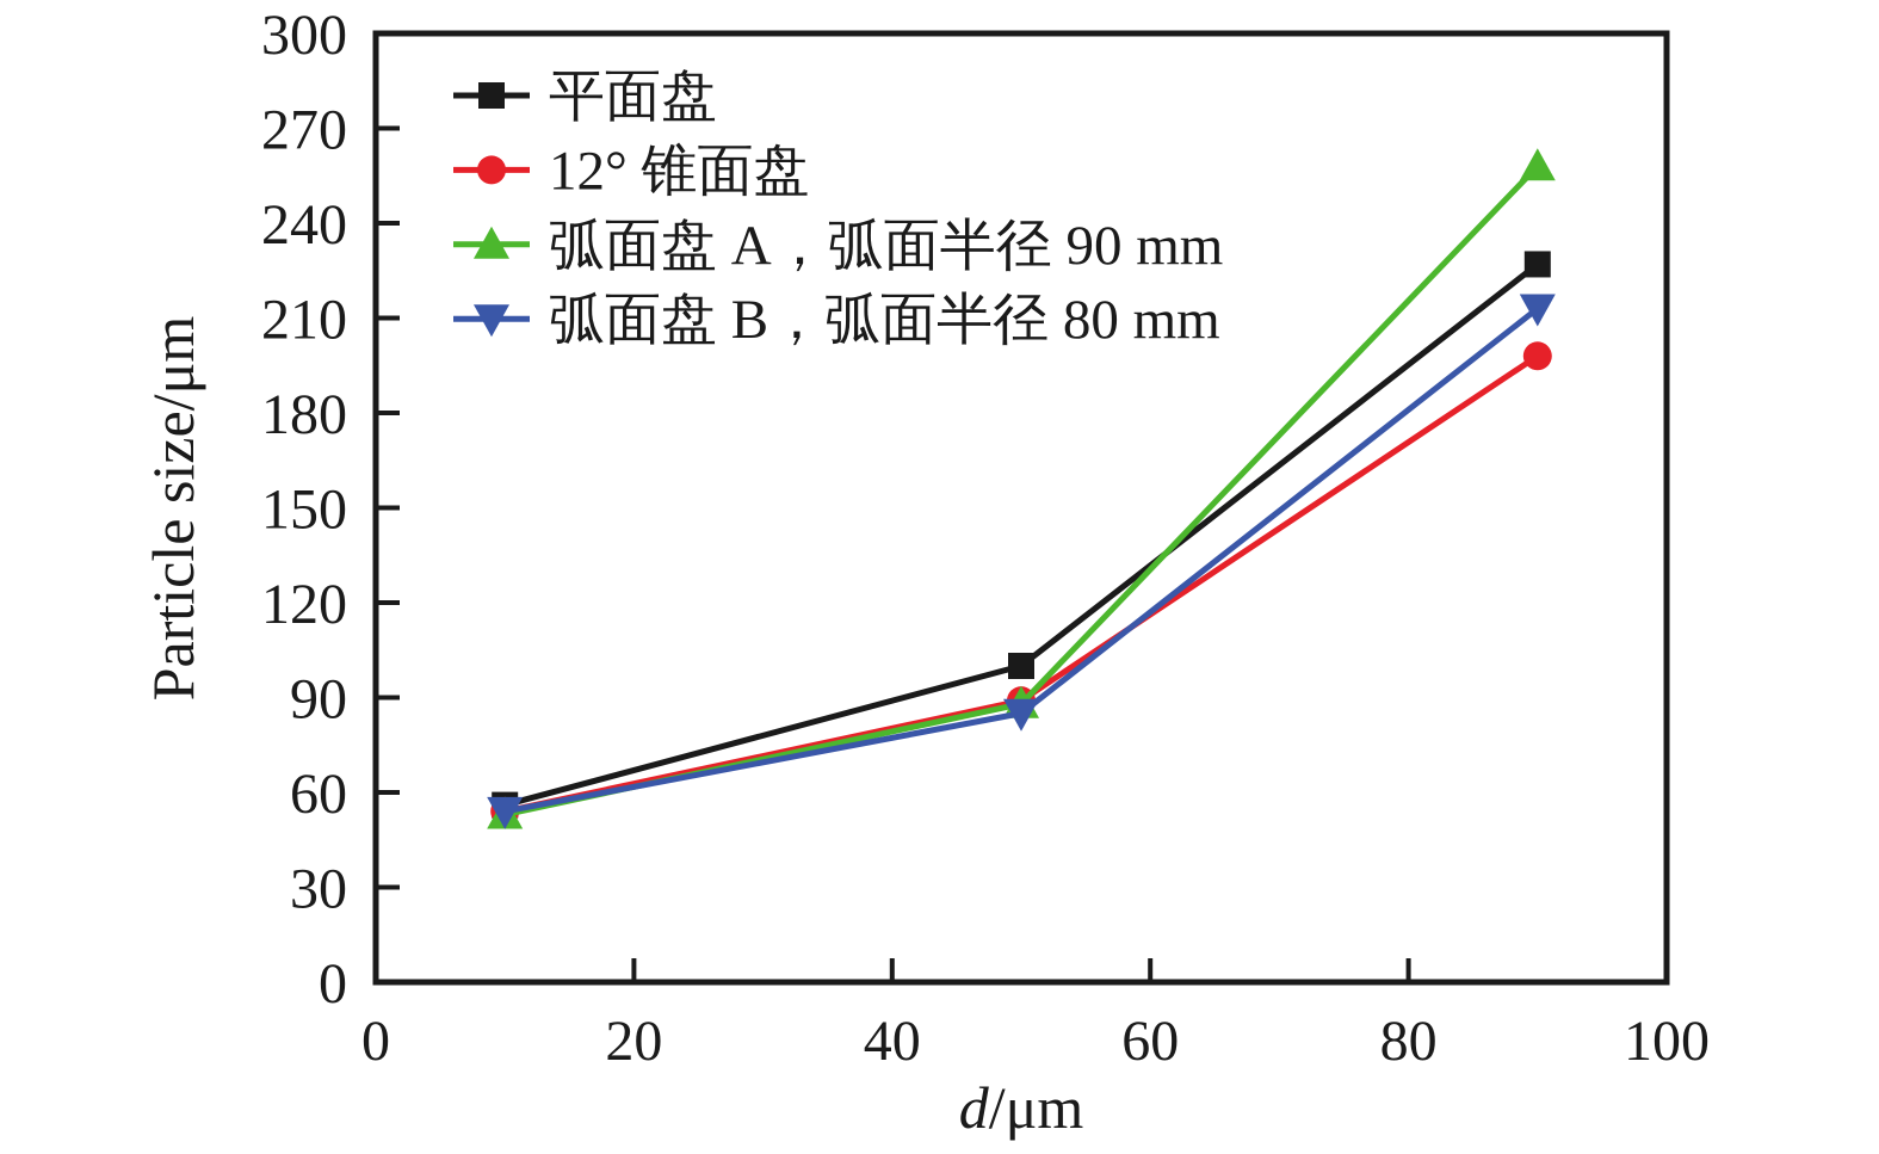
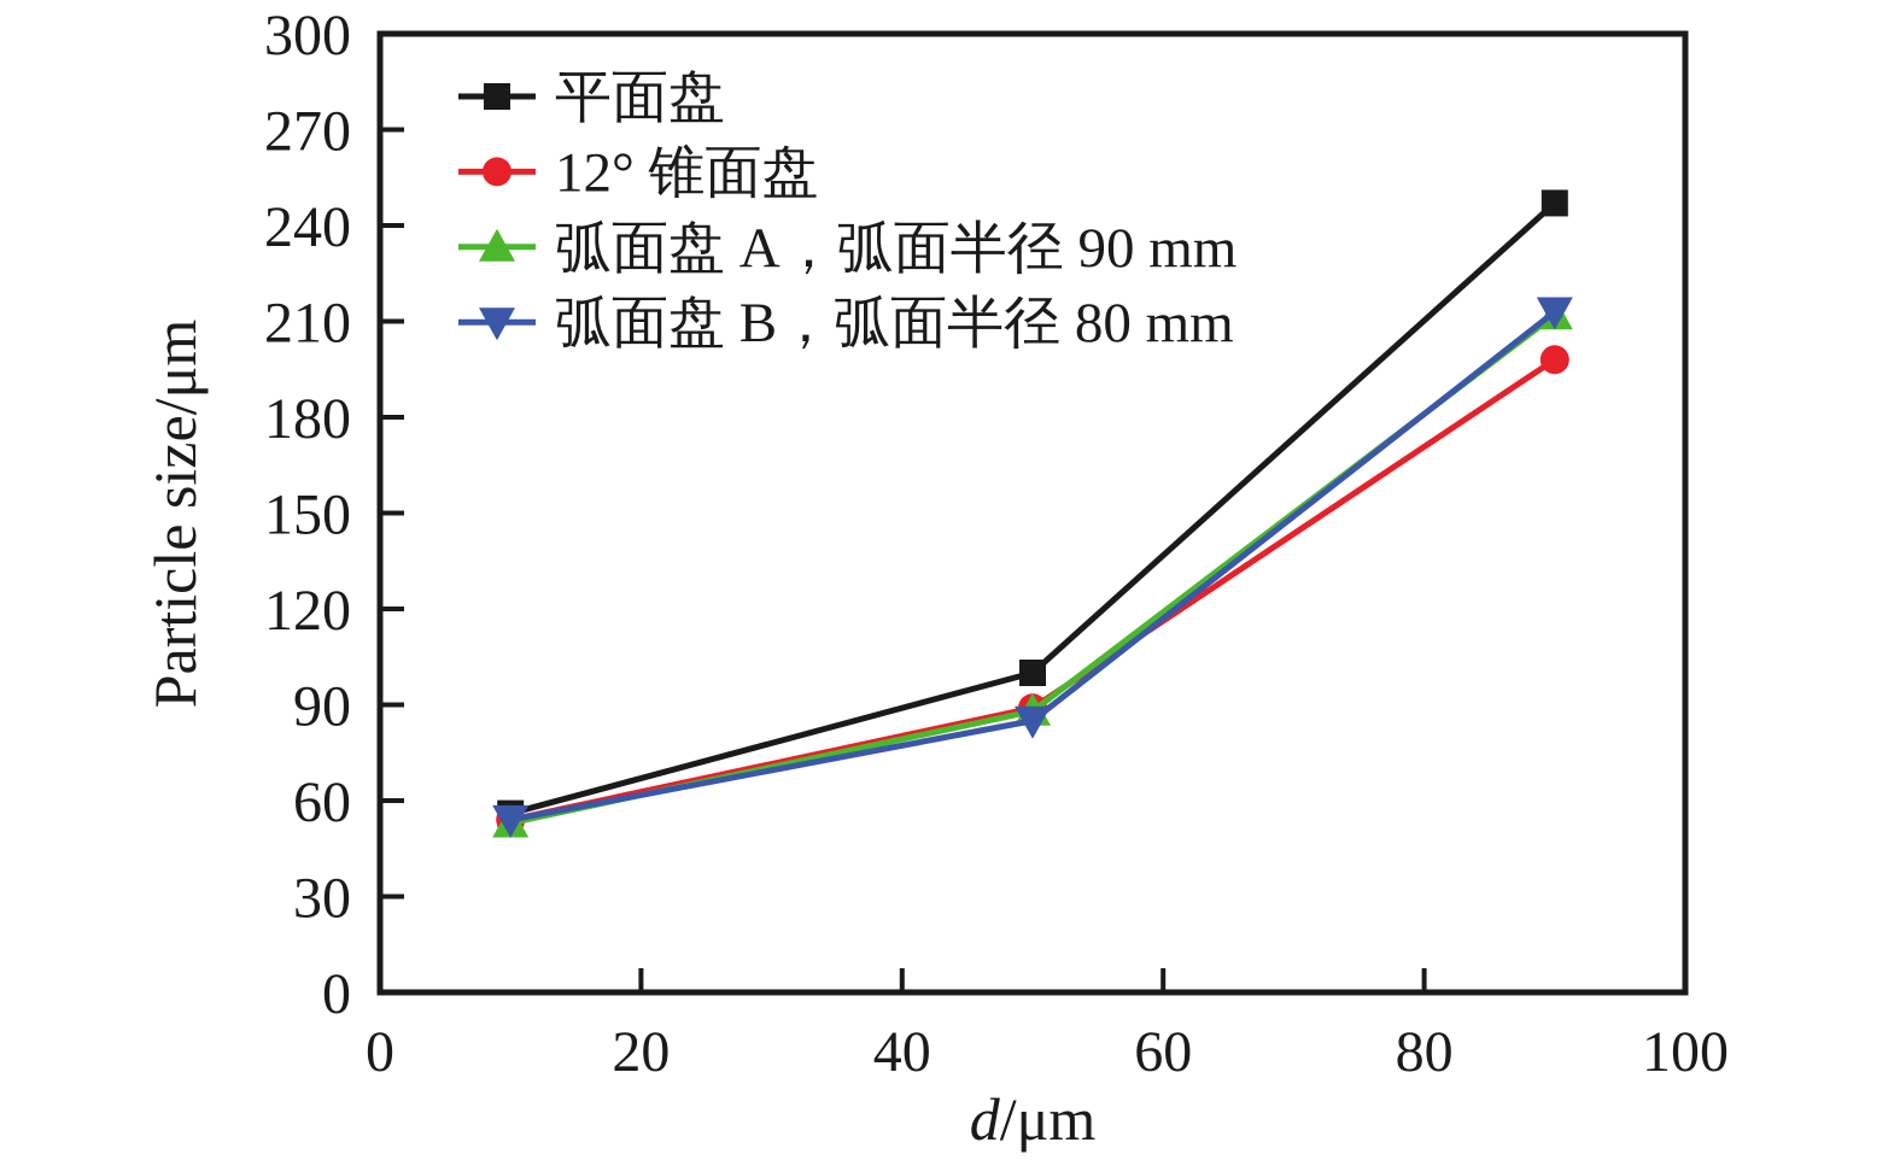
平面盘/90: 227 -> 247
弧面盘 A，弧面半径 90 mm/90: 258 -> 212
